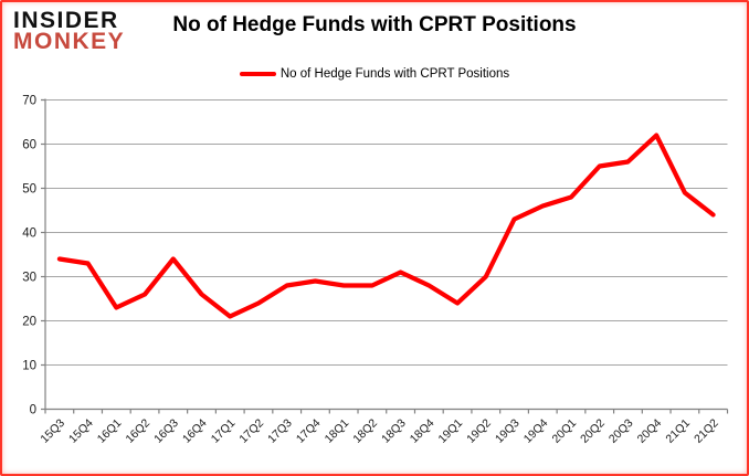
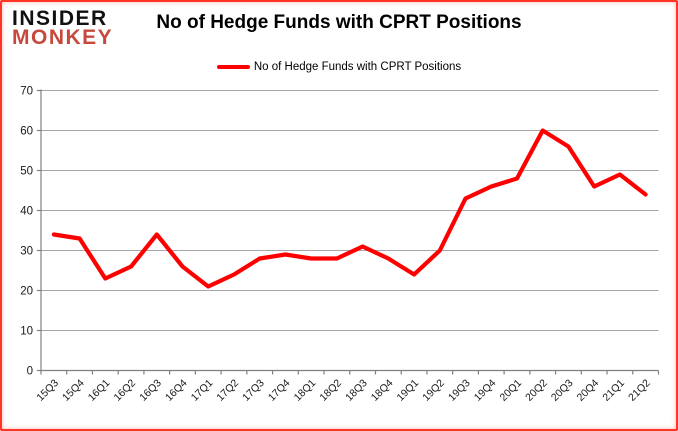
20Q2: 55 -> 60
20Q4: 62 -> 46
